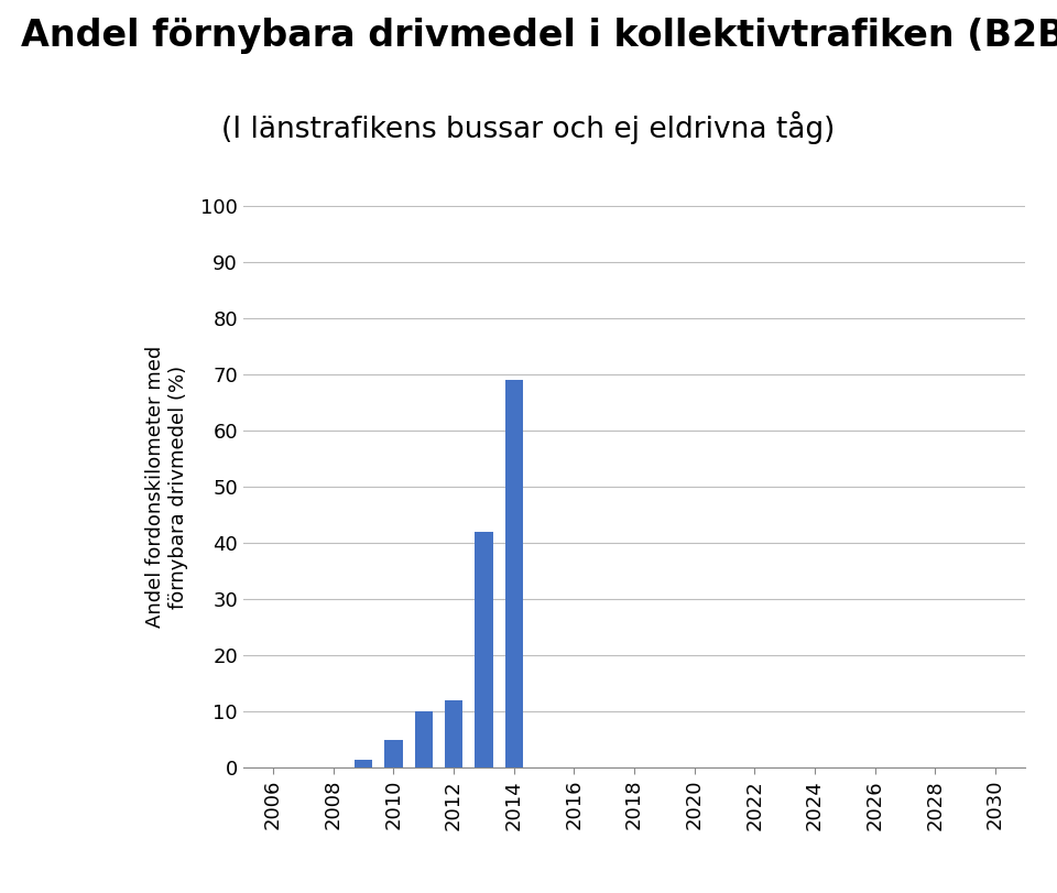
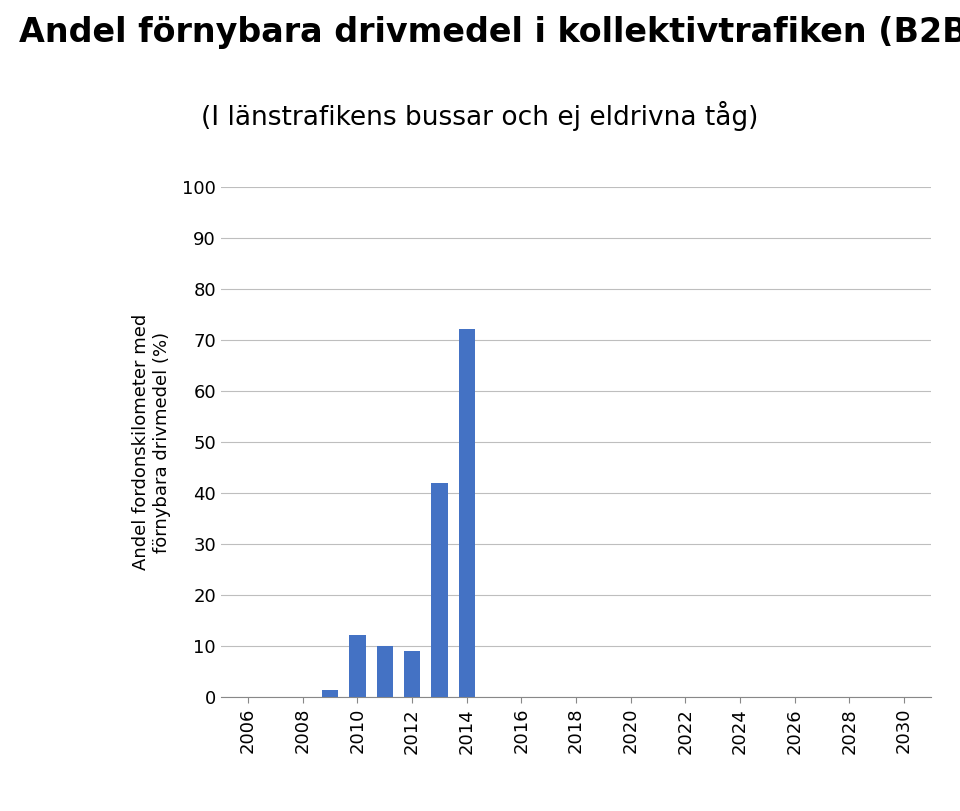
2010: 5.0 -> 12.2
2012: 12.0 -> 9.0
2014: 69.0 -> 72.2
